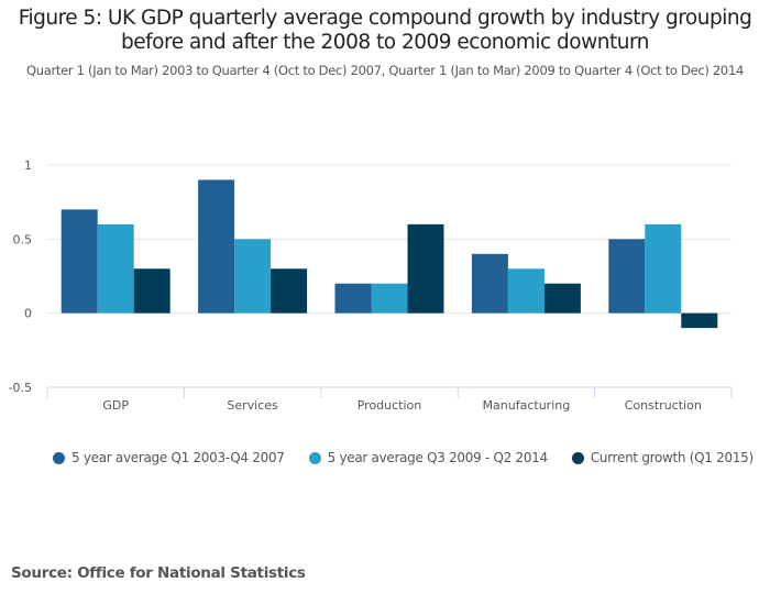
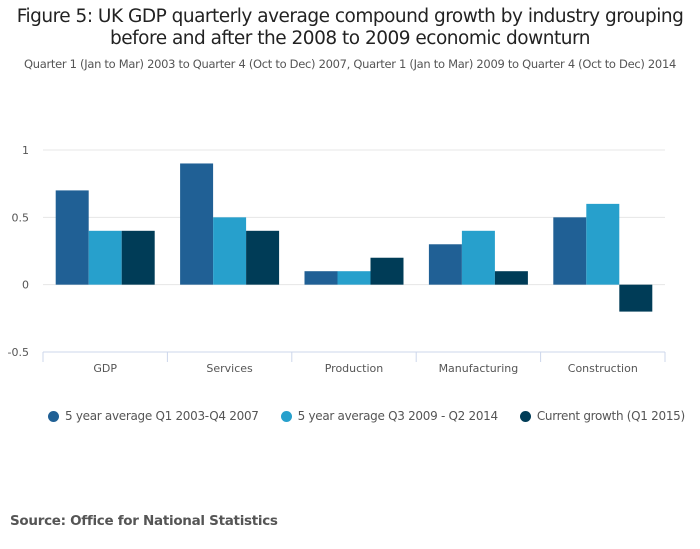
5 year average Q3 2009 - Q2 2014/GDP: 0.6 -> 0.4
Current growth (Q1 2015)/GDP: 0.3 -> 0.4
Current growth (Q1 2015)/Services: 0.3 -> 0.4
5 year average Q1 2003-Q4 2007/Production: 0.2 -> 0.1
5 year average Q3 2009 - Q2 2014/Production: 0.2 -> 0.1
Current growth (Q1 2015)/Production: 0.6 -> 0.2
5 year average Q1 2003-Q4 2007/Manufacturing: 0.4 -> 0.3
5 year average Q3 2009 - Q2 2014/Manufacturing: 0.3 -> 0.4
Current growth (Q1 2015)/Manufacturing: 0.2 -> 0.1
Current growth (Q1 2015)/Construction: -0.1 -> -0.2
